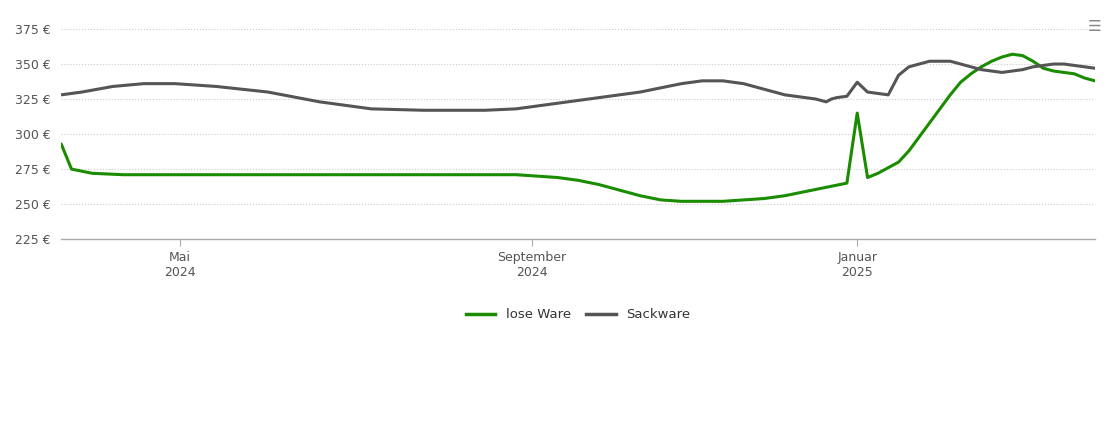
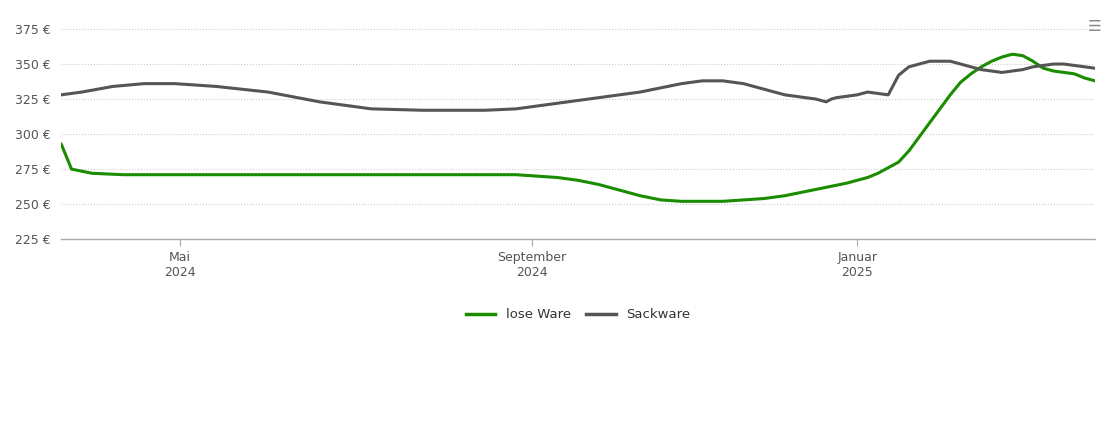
lose Ware/Januar 2025: 315 € -> 267 €
Sackware/Januar 2025: 337 € -> 328 €
